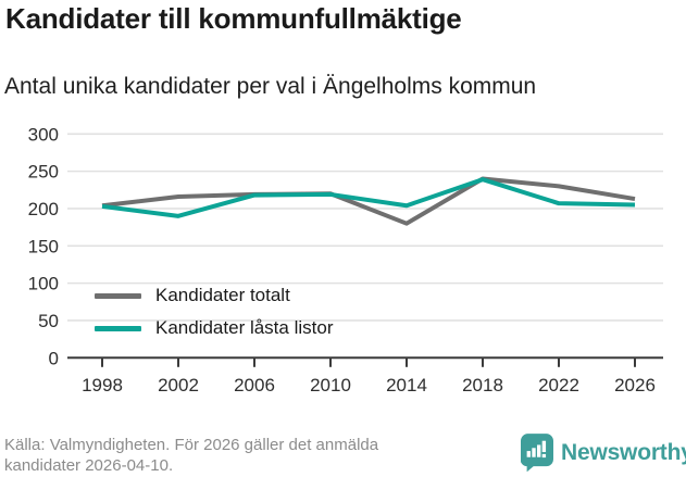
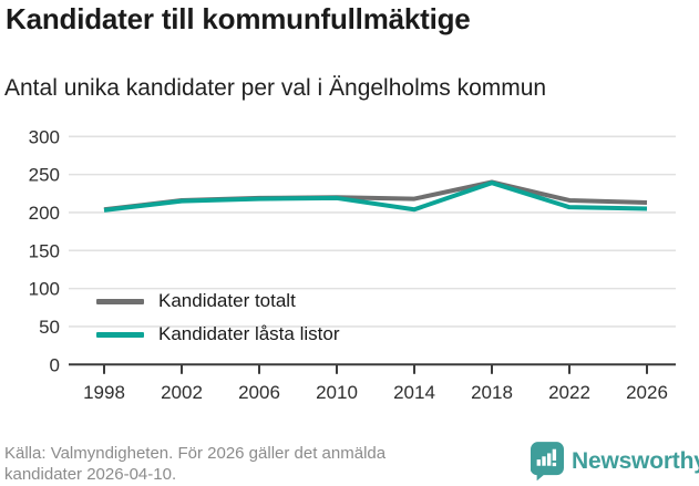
Kandidater låsta listor/2002: 190 -> 220
Kandidater totalt/2014: 180 -> 220
Kandidater totalt/2022: 230 -> 220
